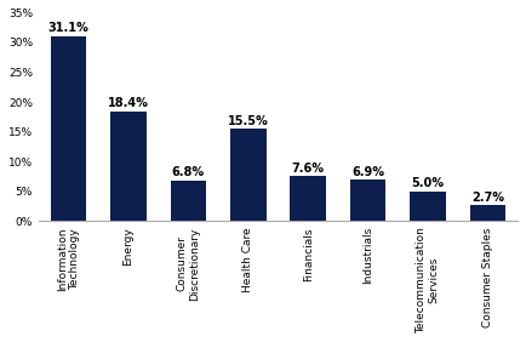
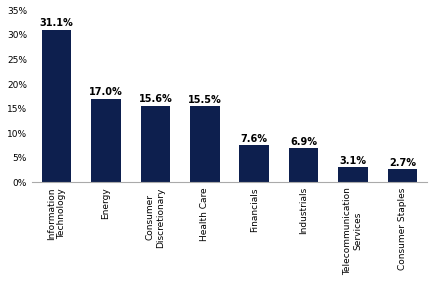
Energy: 18.4% -> 17.0%
Consumer Discretionary: 6.8% -> 15.6%
Telecommunication Services: 5.0% -> 3.1%
